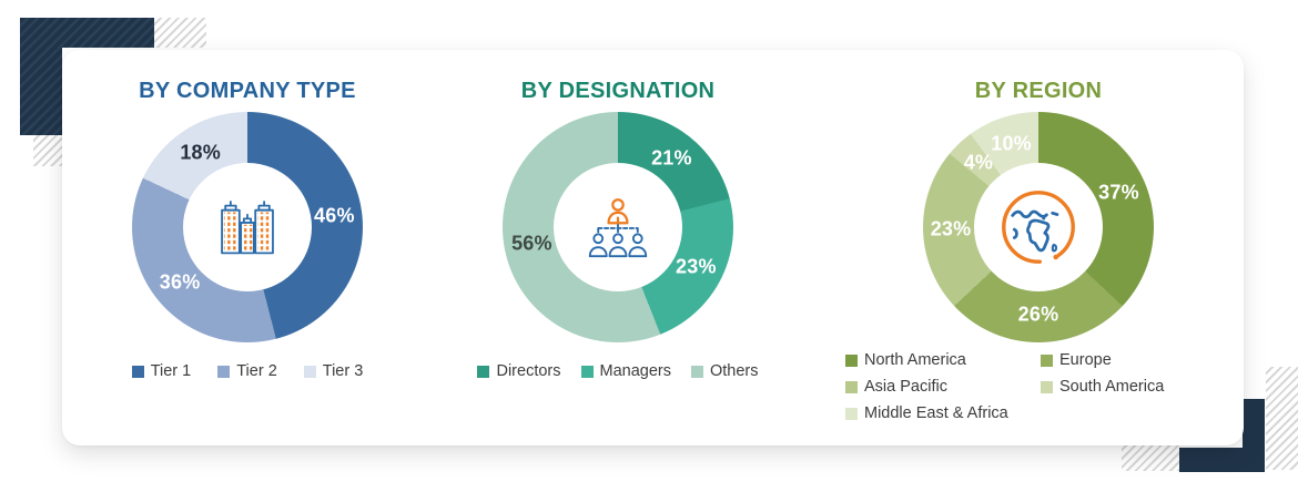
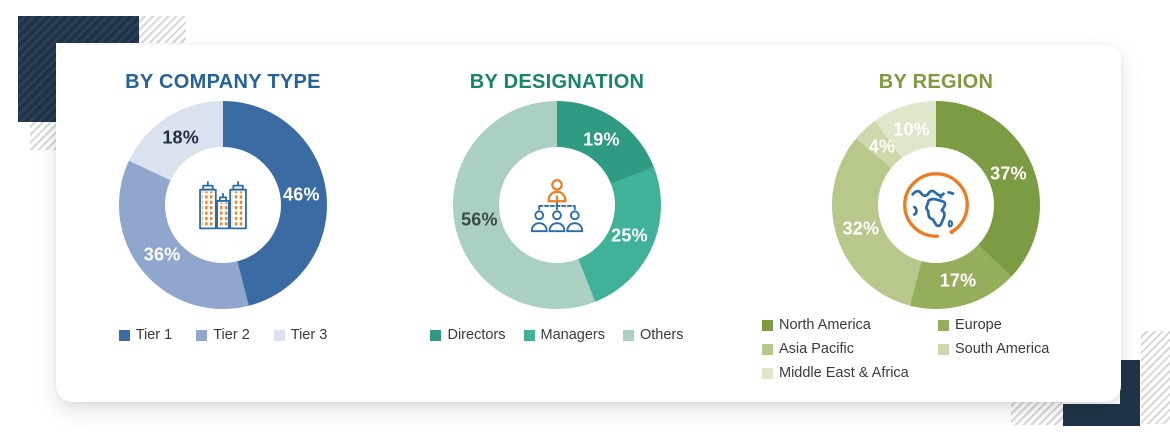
BY DESIGNATION/Directors: 21% -> 19%
BY DESIGNATION/Managers: 23% -> 25%
BY REGION/Europe: 26% -> 17%
BY REGION/Asia Pacific: 23% -> 32%
